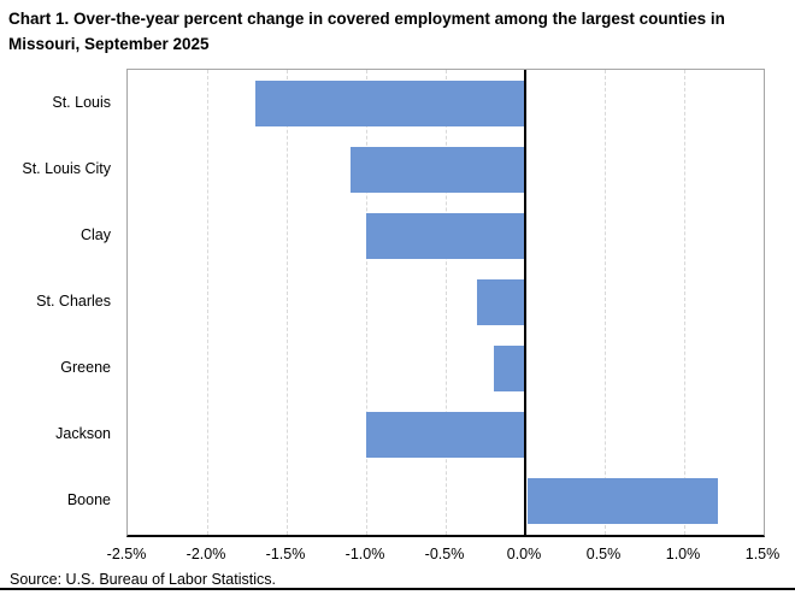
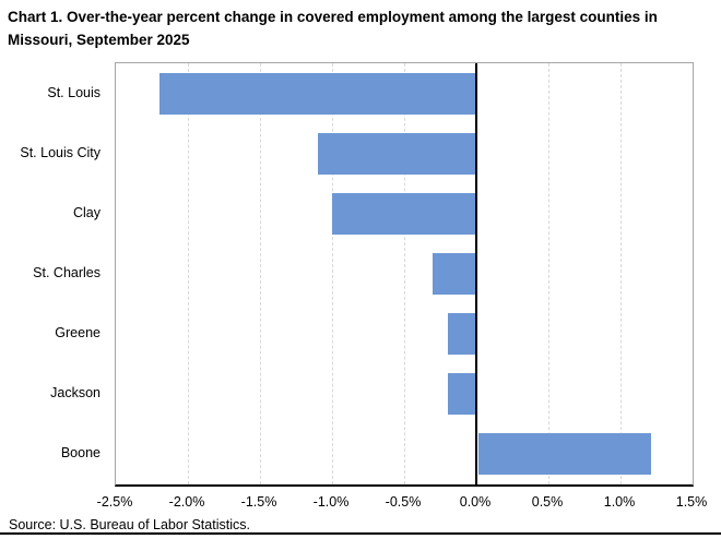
St. Louis: -1.7% -> -2.2%
Jackson: -1.0% -> -0.2%
